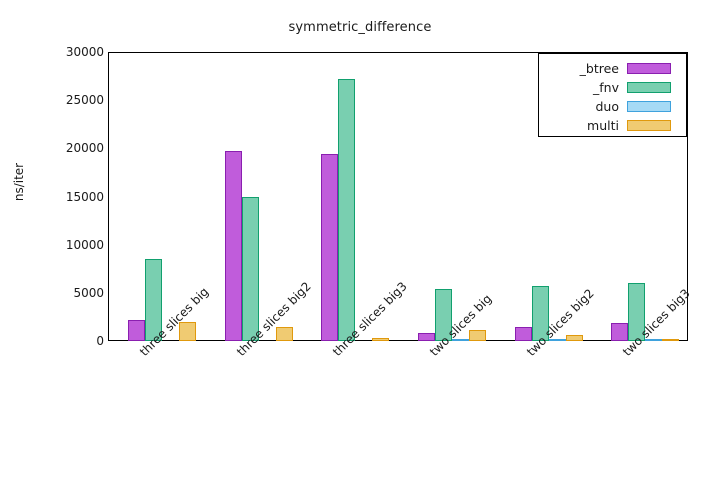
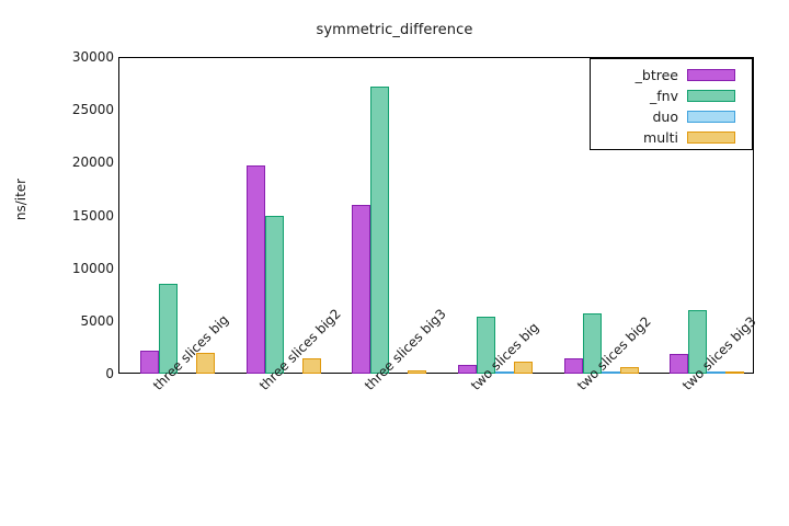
_btree/three slices big3: 19000 -> 16000
